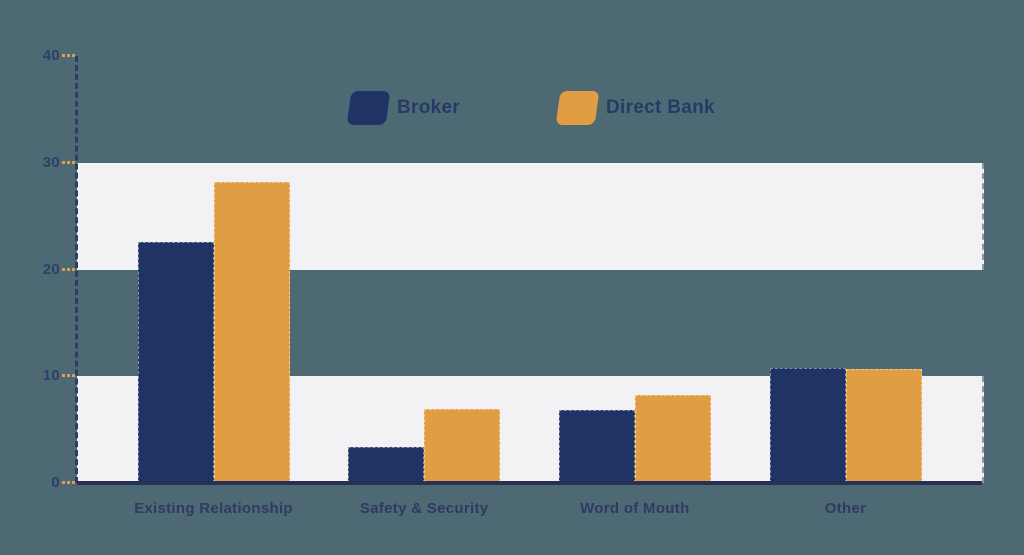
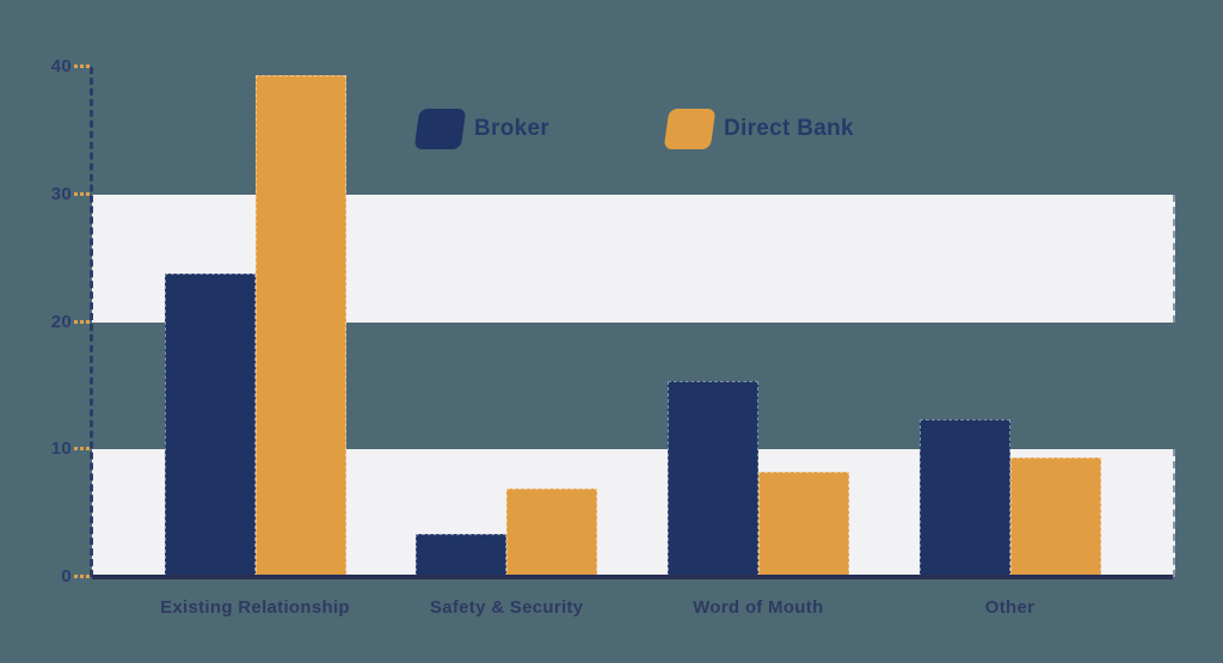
Broker/Existing Relationship: 22.6 -> 23.8
Direct Bank/Existing Relationship: 28.2 -> 39.3
Broker/Word of Mouth: 6.8 -> 15.4
Broker/Other: 10.8 -> 12.4
Direct Bank/Other: 10.7 -> 9.4
